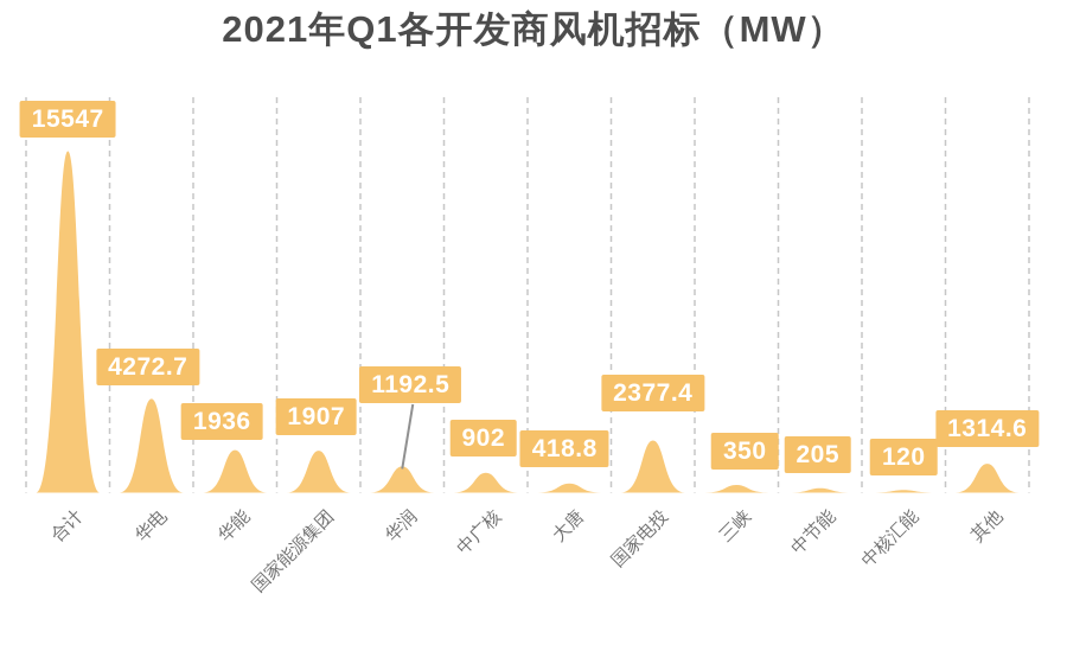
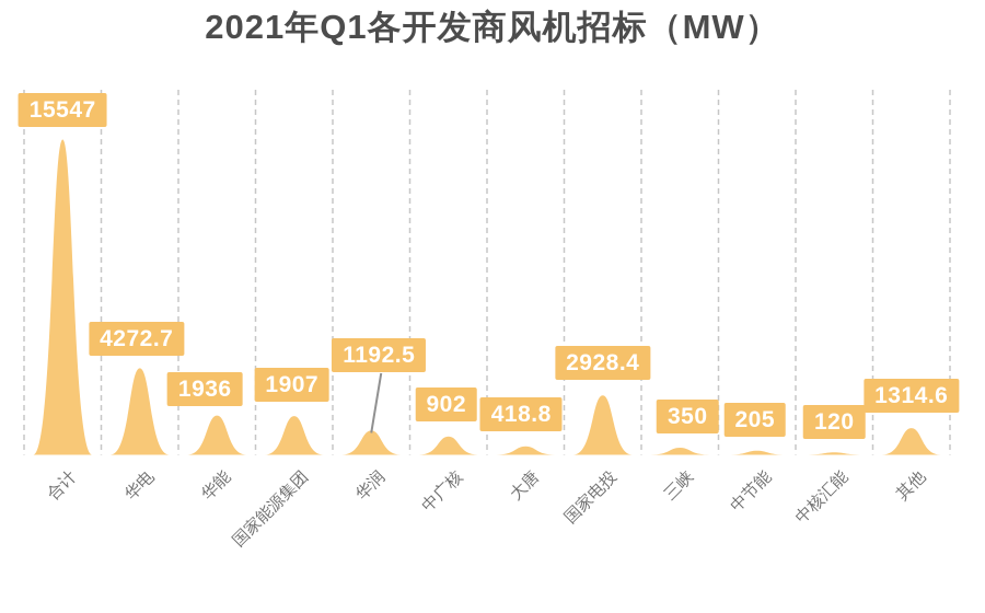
国家电投: 2377.4 -> 2928.4
